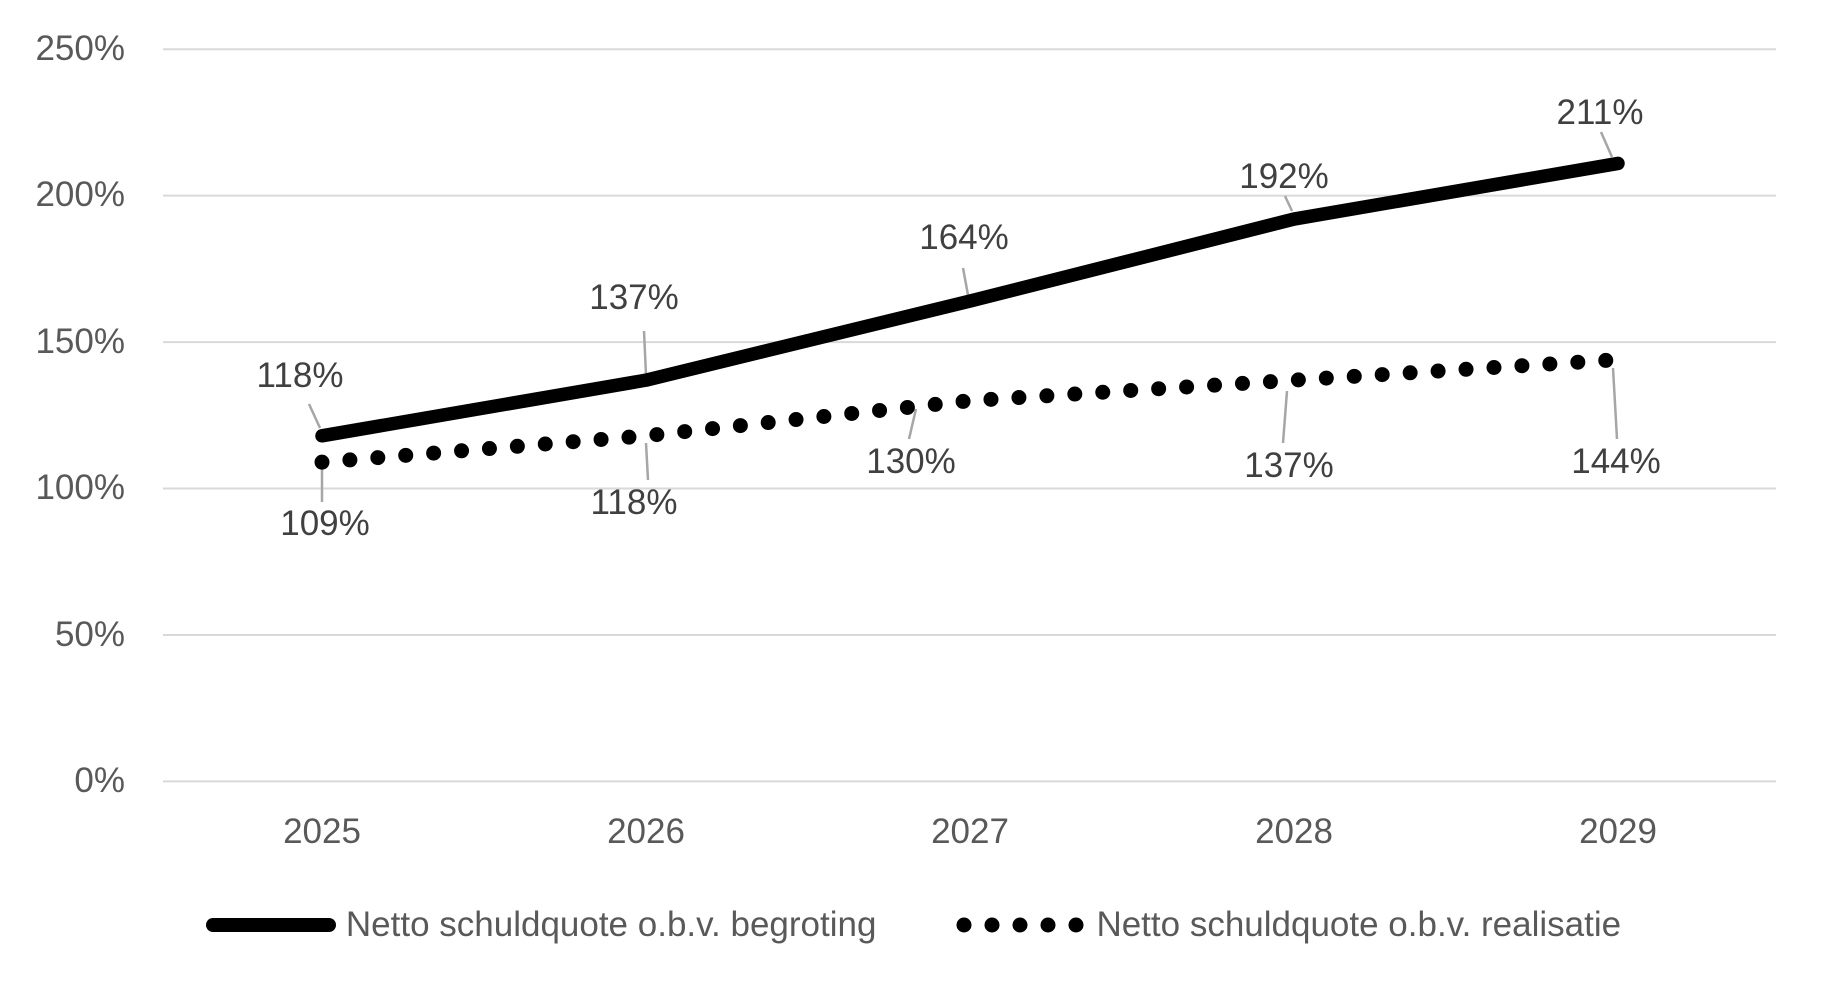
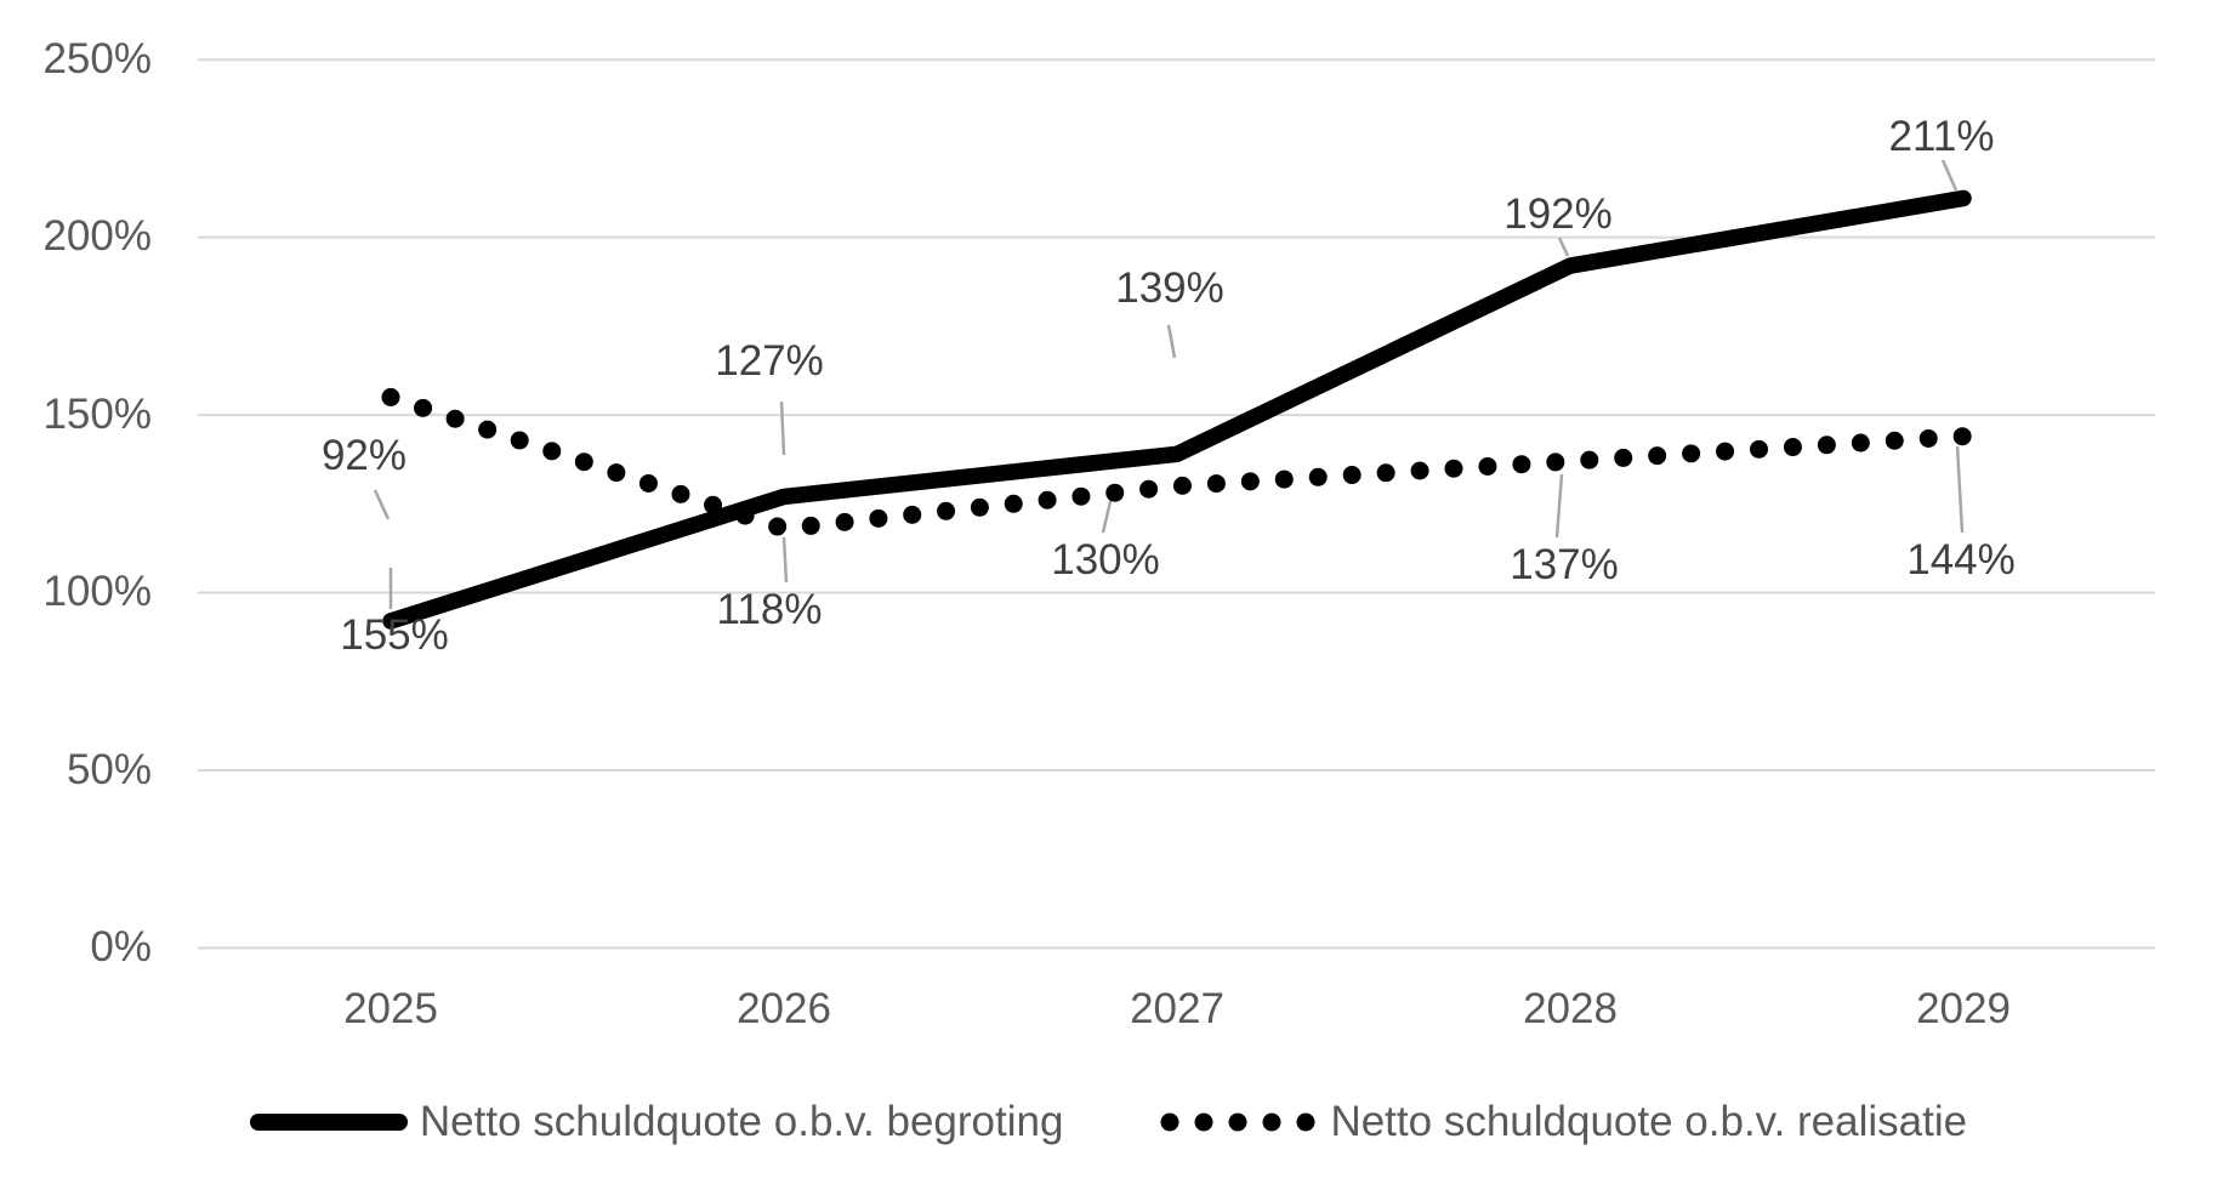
Netto schuldquote o.b.v. begroting/2025: 118% -> 92%
Netto schuldquote o.b.v. realisatie/2025: 109% -> 155%
Netto schuldquote o.b.v. begroting/2026: 137% -> 127%
Netto schuldquote o.b.v. begroting/2027: 164% -> 139%
